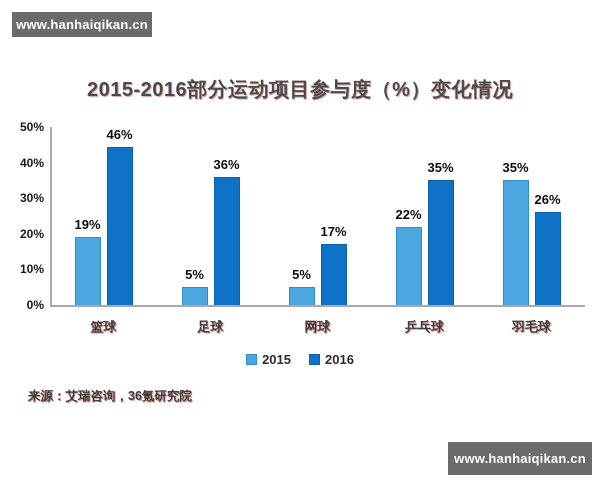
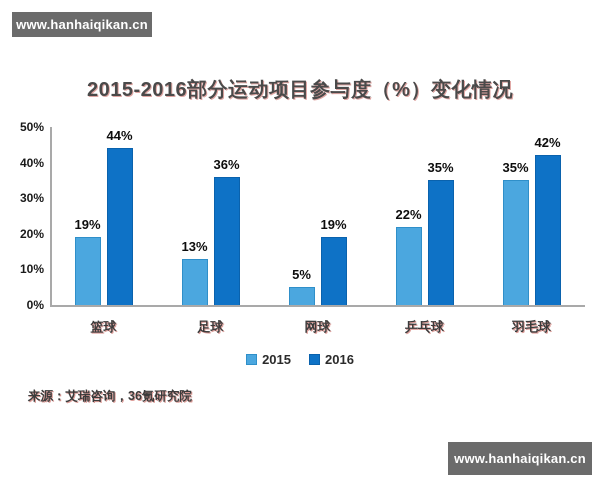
2016/篮球: 46% -> 44%
2015/足球: 5% -> 13%
2016/网球: 17% -> 19%
2016/羽毛球: 26% -> 42%
